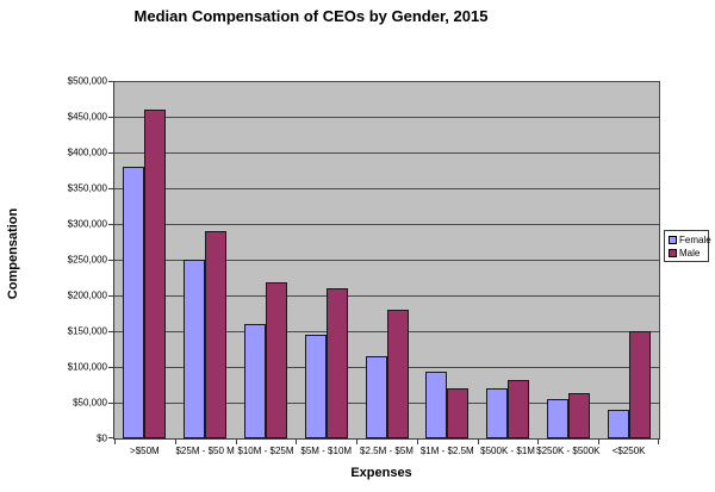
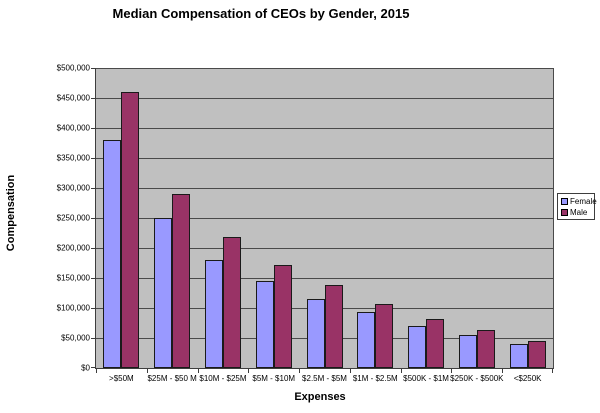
Female/$10M - $25M: $160000 -> $180000
Male/$5M - $10M: $210000 -> $170000
Male/$2.5M - $5M: $180000 -> $140000
Male/$1M - $2.5M: $70000 -> $110000
Male/<$250K: $150000 -> $40000
